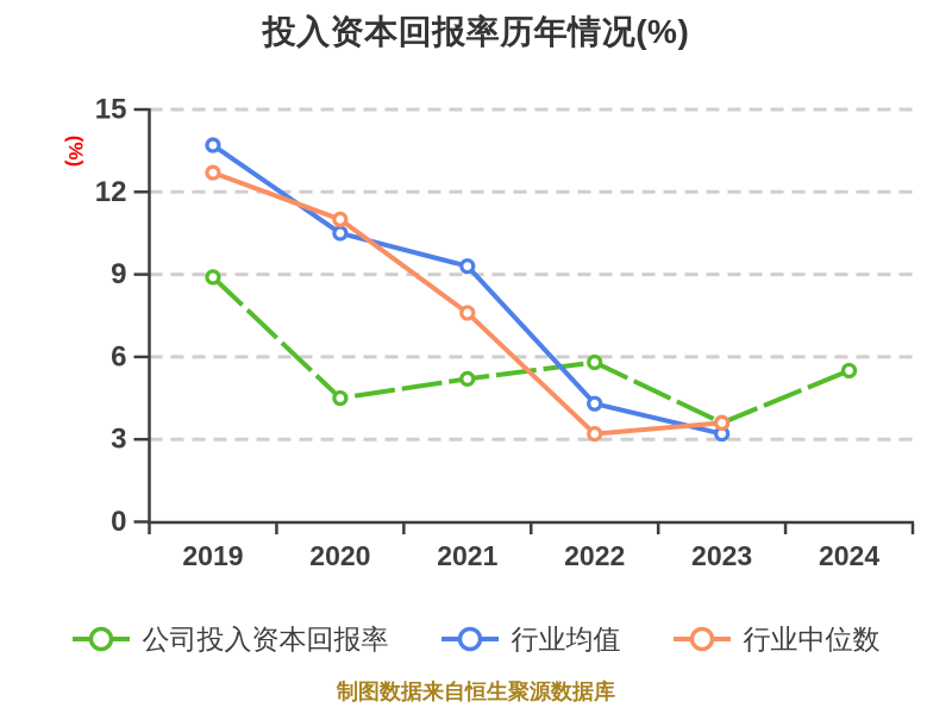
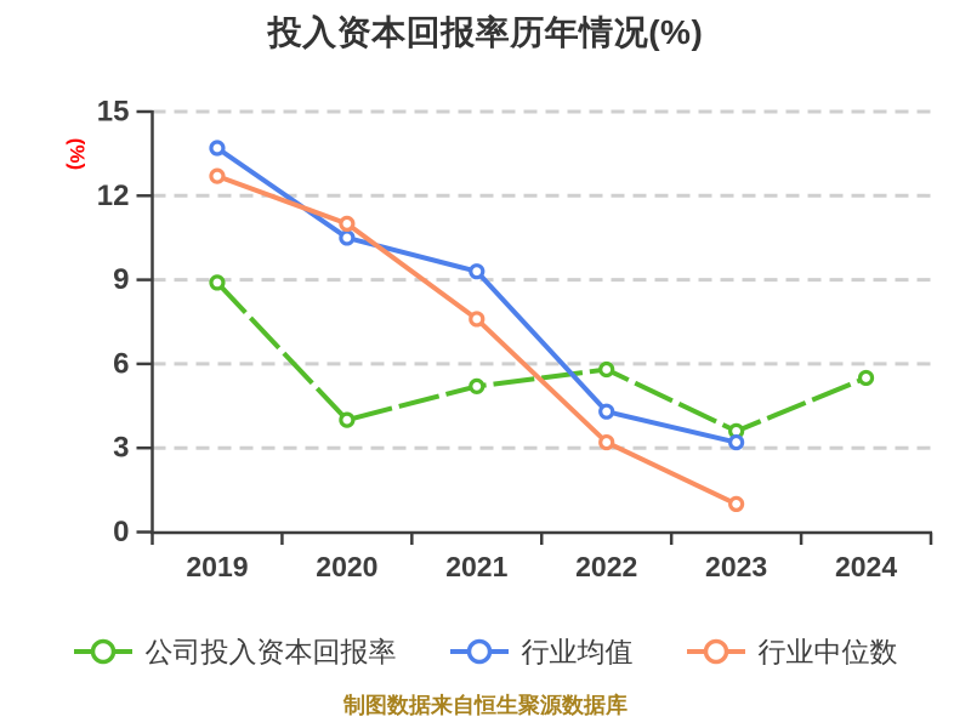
公司投入资本回报率/2020: 4.5 -> 4.0
行业中位数/2023: 3.6 -> 1.0
